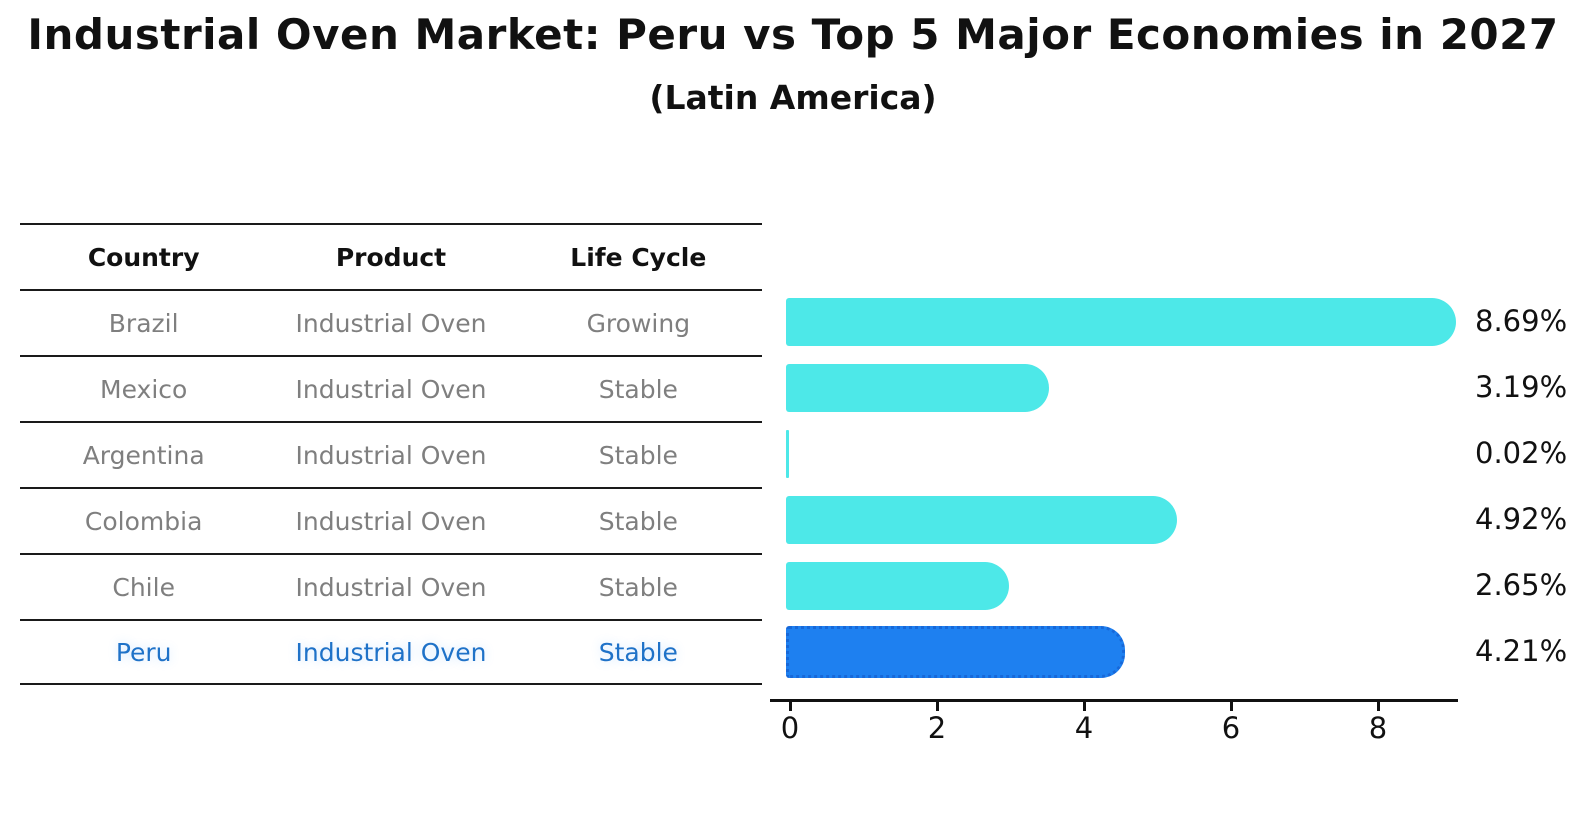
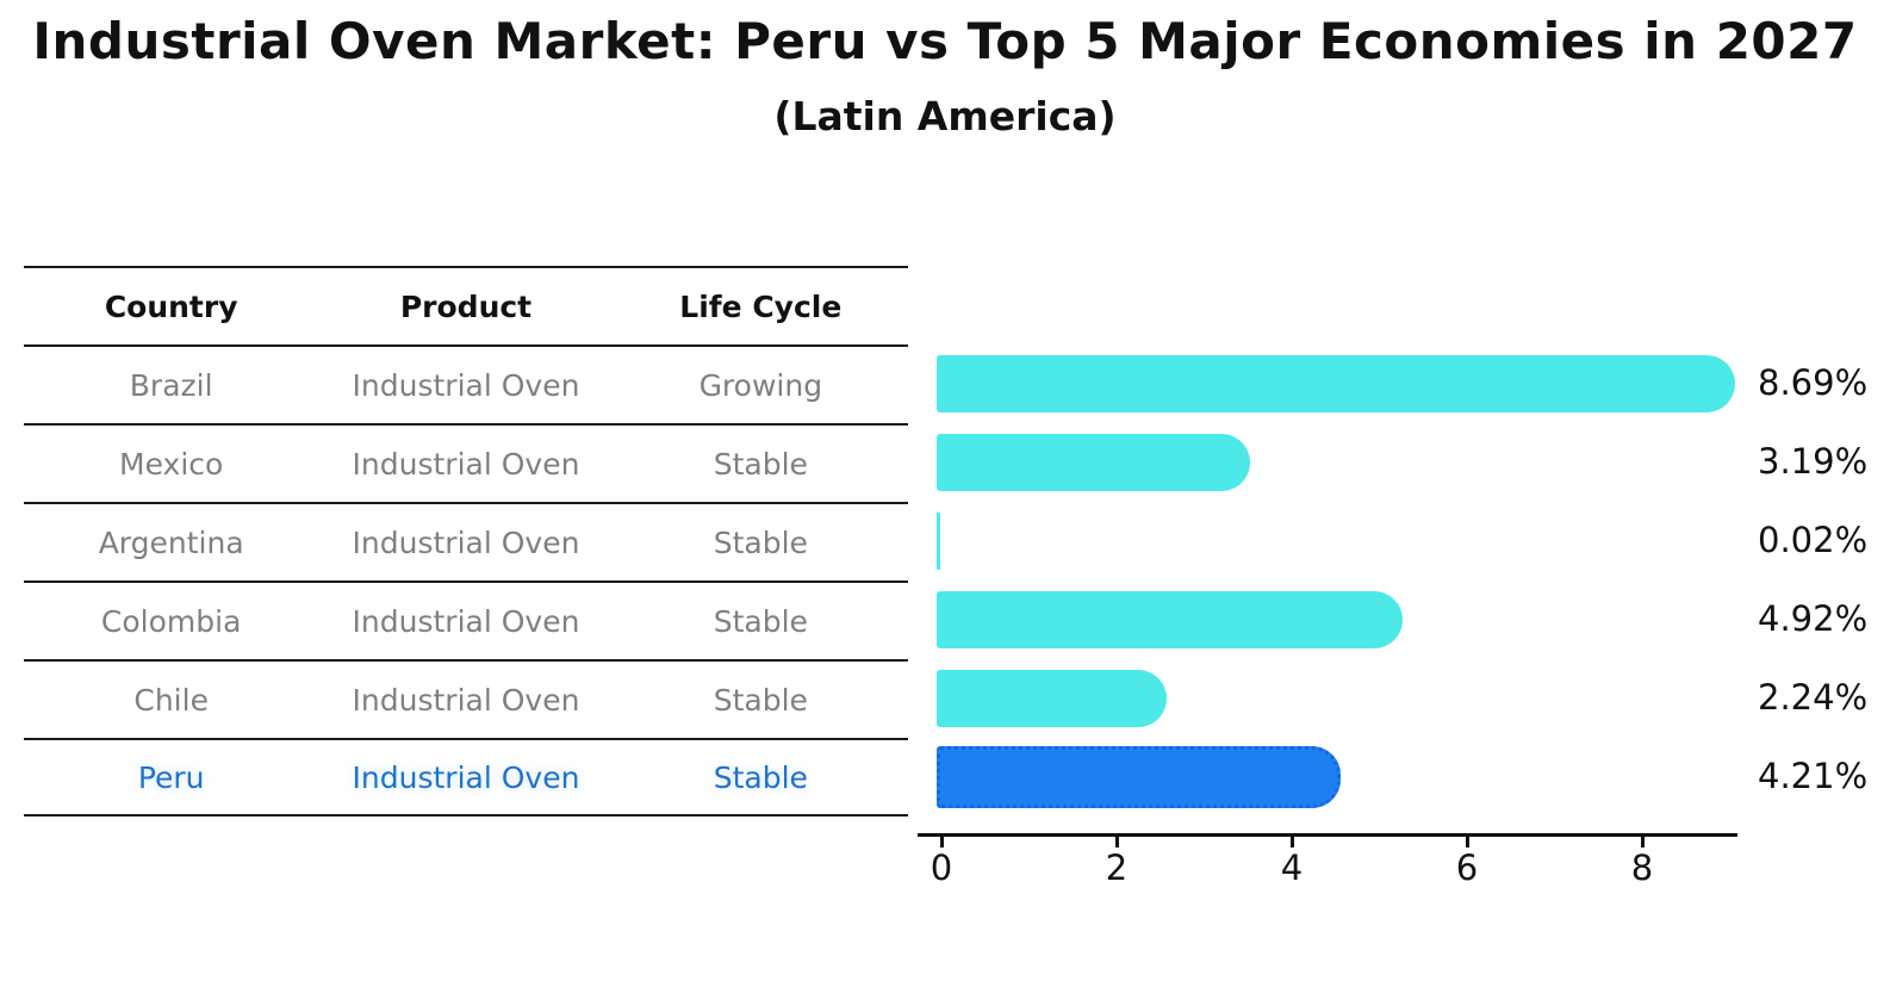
Chile: 2.65% -> 2.24%
